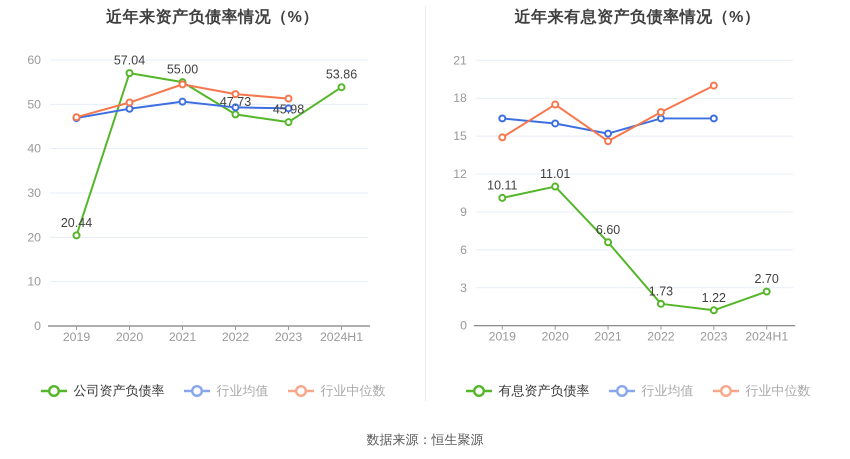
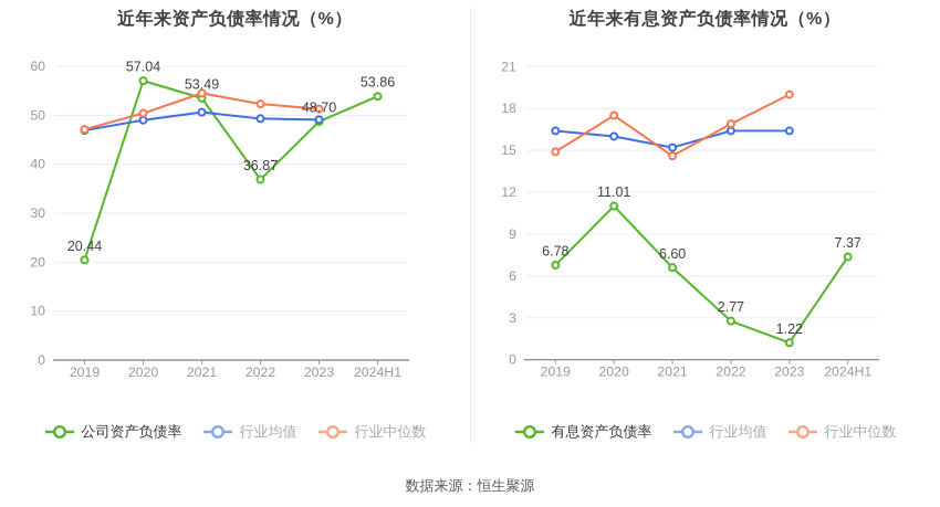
近年来资产负债率情况（%）/公司资产负债率/2021: 55.00 -> 53.49
近年来资产负债率情况（%）/公司资产负债率/2022: 47.73 -> 36.87
近年来资产负债率情况（%）/公司资产负债率/2023: 45.98 -> 48.70
近年来有息资产负债率情况（%）/有息资产负债率/2019: 10.11 -> 6.78
近年来有息资产负债率情况（%）/有息资产负债率/2022: 1.73 -> 2.77
近年来有息资产负债率情况（%）/有息资产负债率/2024H1: 2.70 -> 7.37
